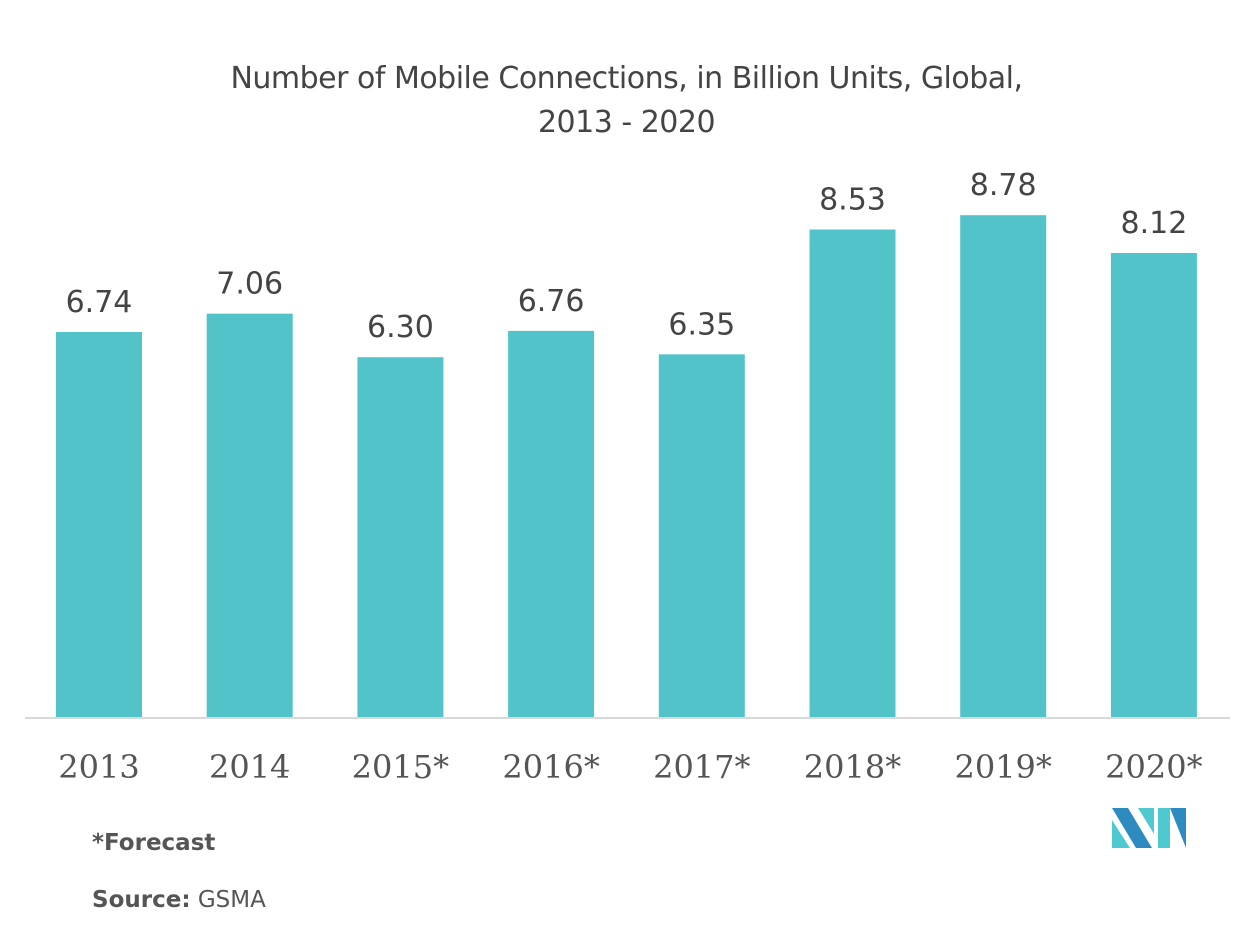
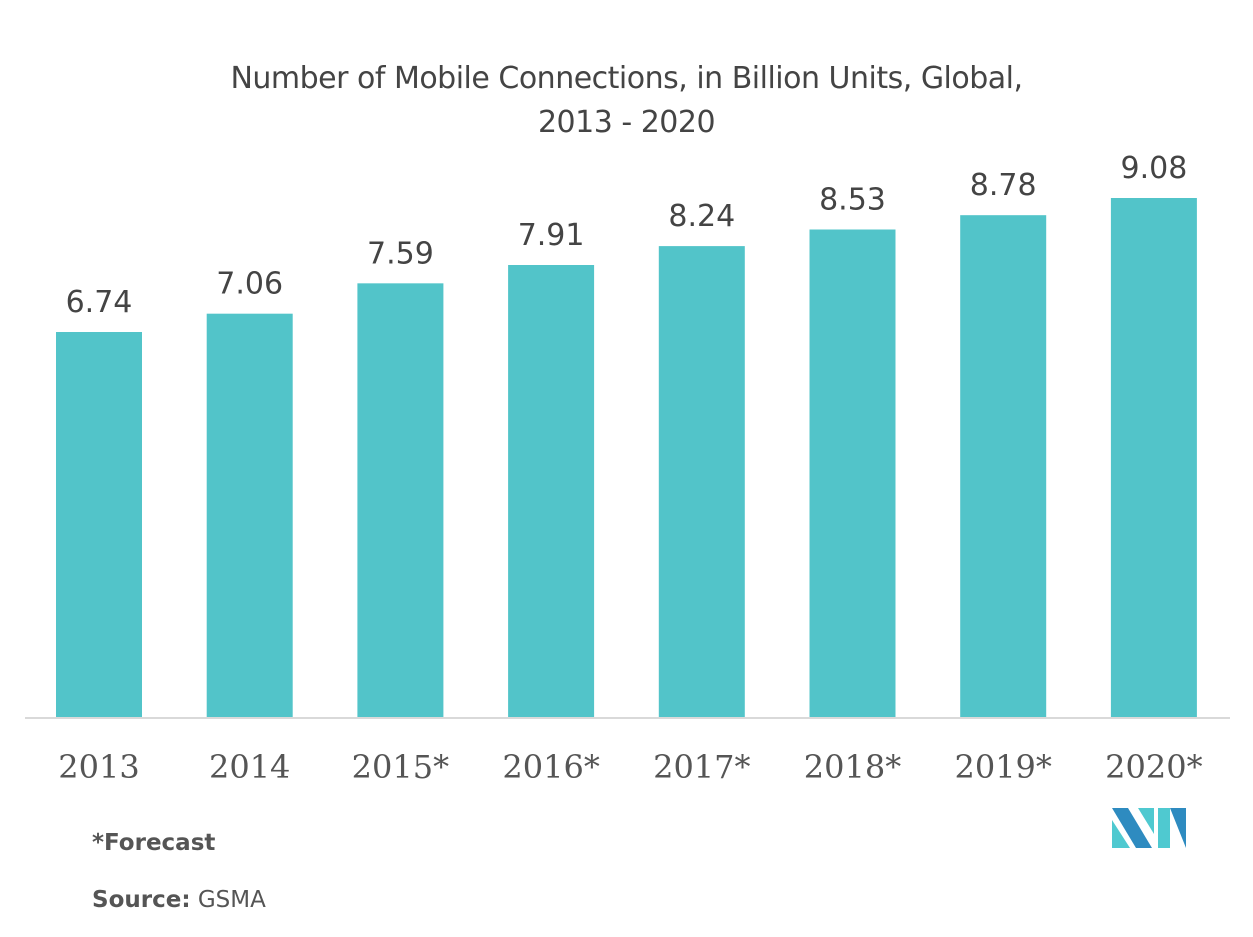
2015*: 6.30 -> 7.59
2016*: 6.76 -> 7.91
2017*: 6.35 -> 8.24
2020*: 8.12 -> 9.08
